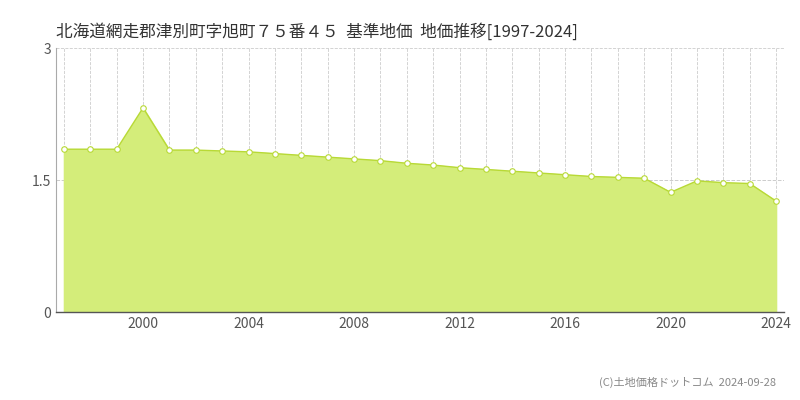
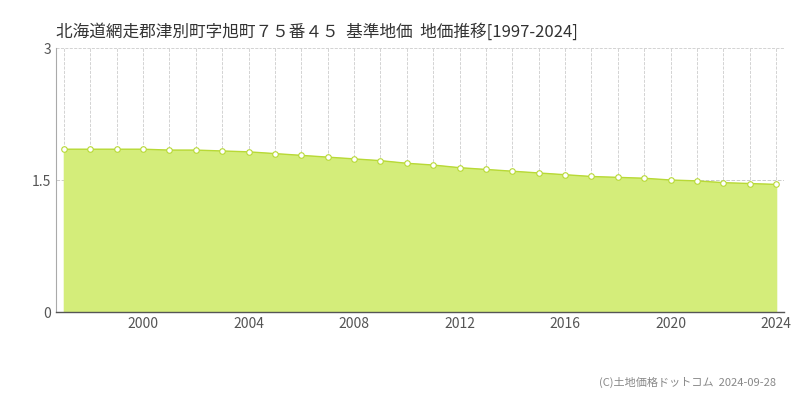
2000: 2.32 -> 1.85
2020: 1.36 -> 1.50
2024: 1.26 -> 1.45
